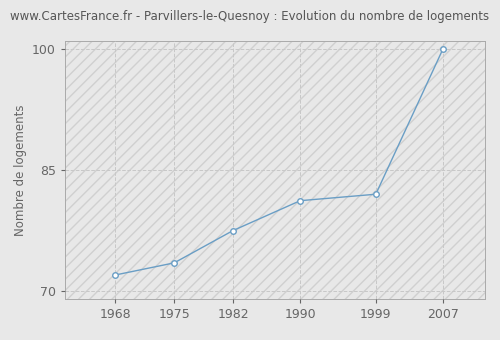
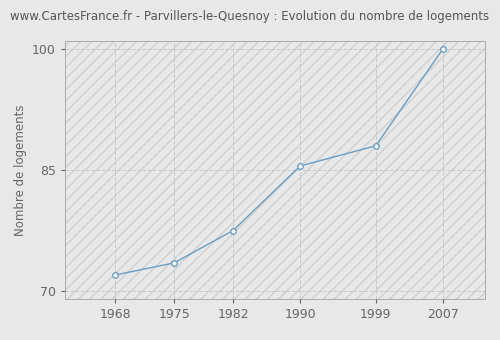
1990: 81.2 -> 85.5
1999: 82.0 -> 88.0
